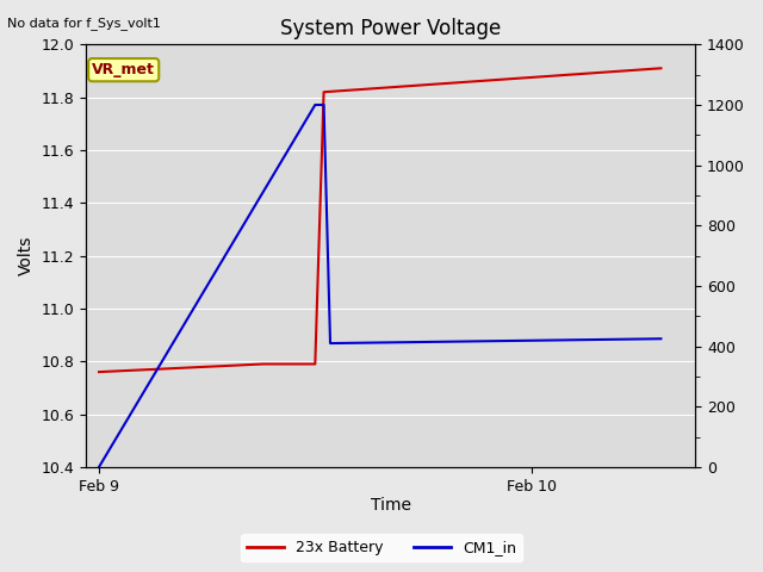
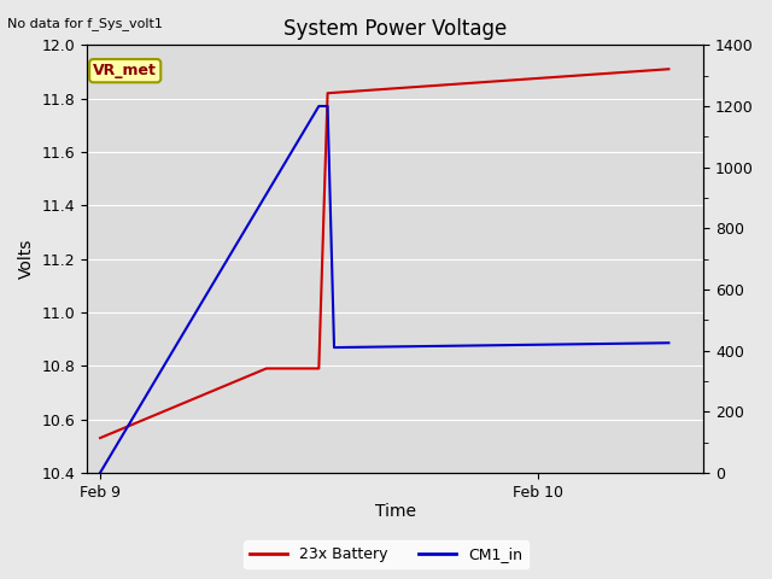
23x Battery/Feb 9: 10.76 -> 10.53
